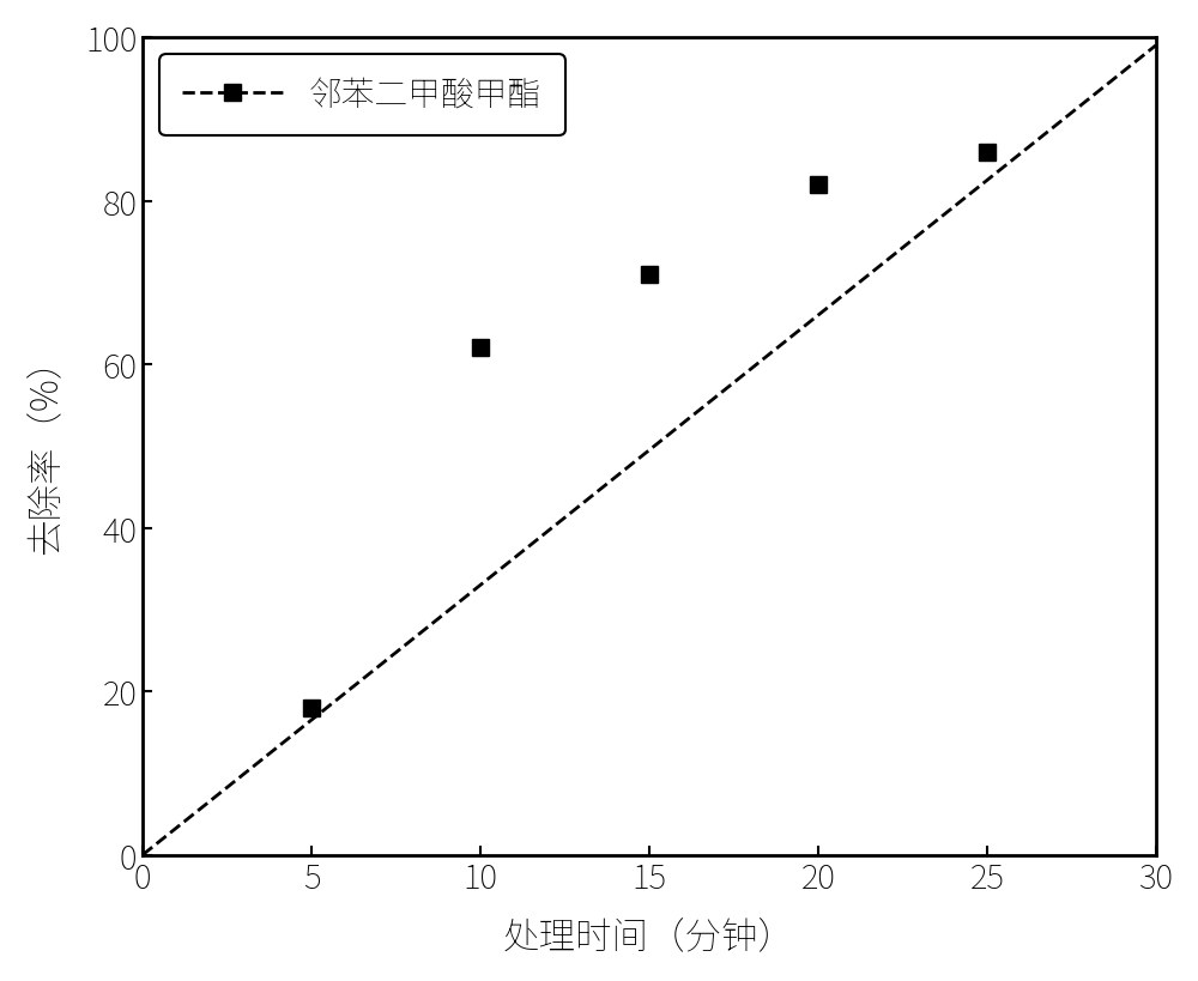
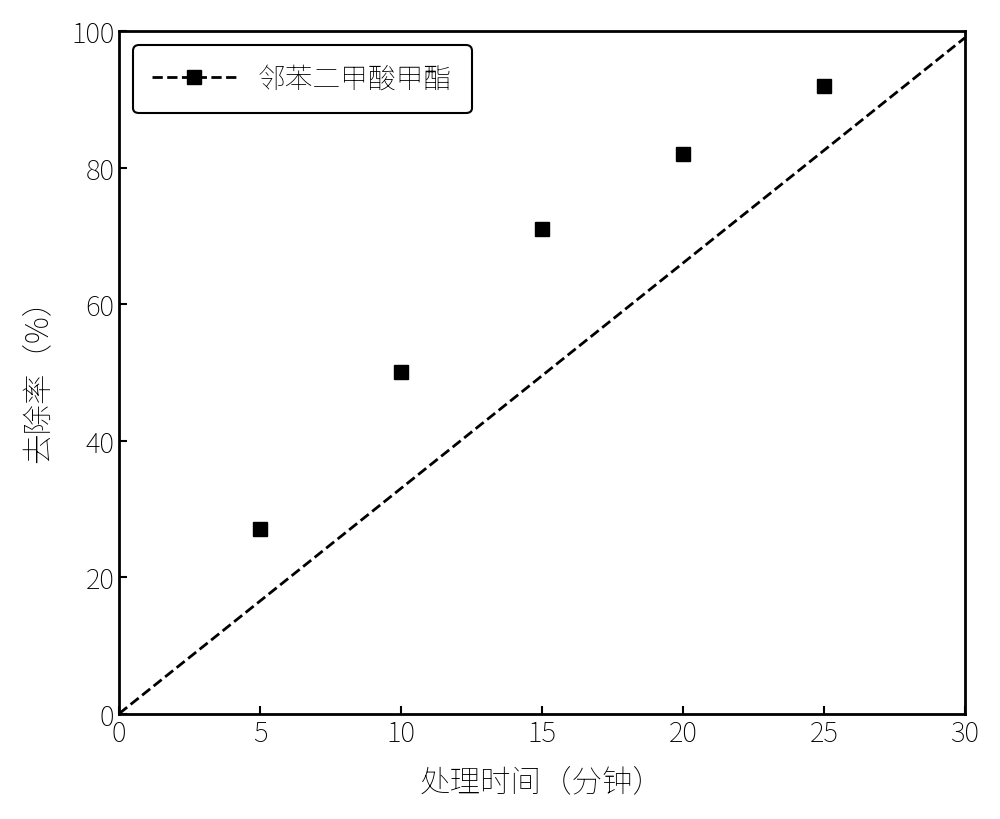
5: 18 -> 27
10: 62 -> 50
25: 86 -> 92
